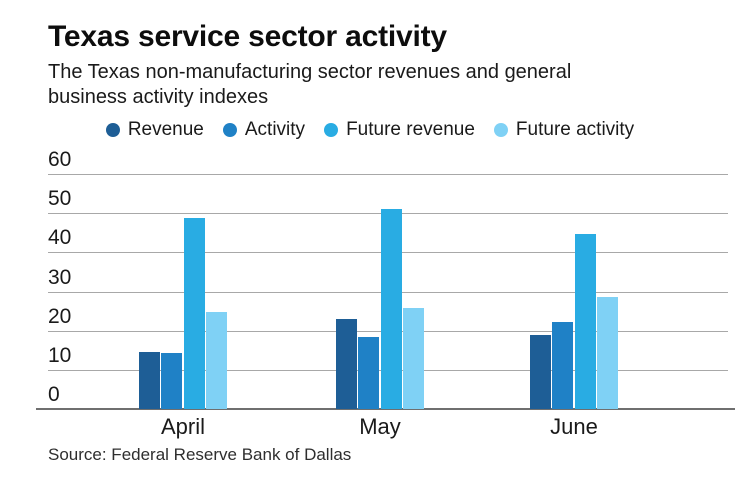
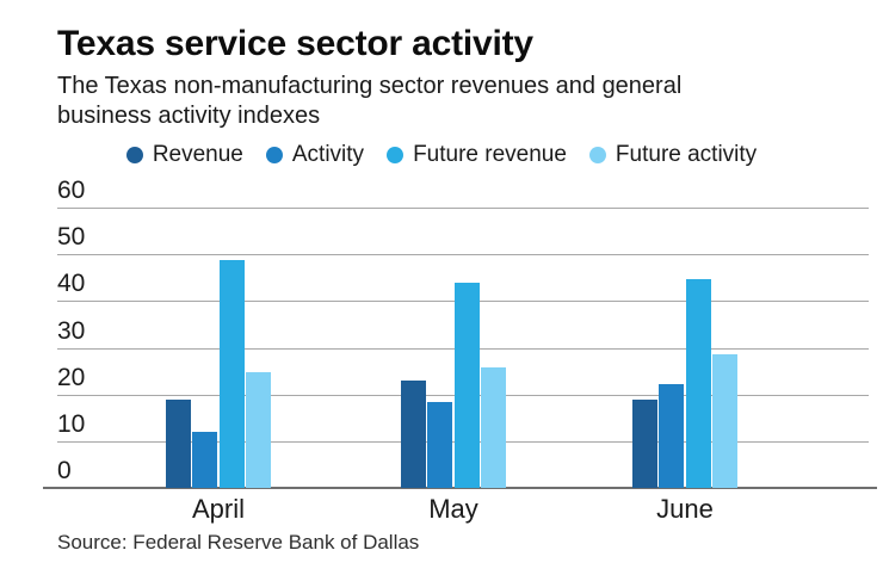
Revenue/April: 15 -> 19
Activity/April: 14 -> 12
Future revenue/May: 51 -> 44
